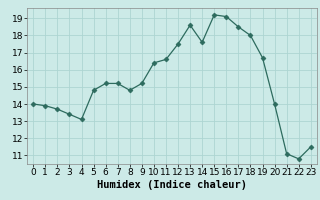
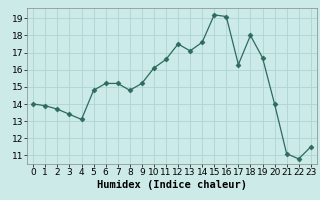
10: 16.4 -> 16.1
13: 18.6 -> 17.1
17: 18.5 -> 16.3
